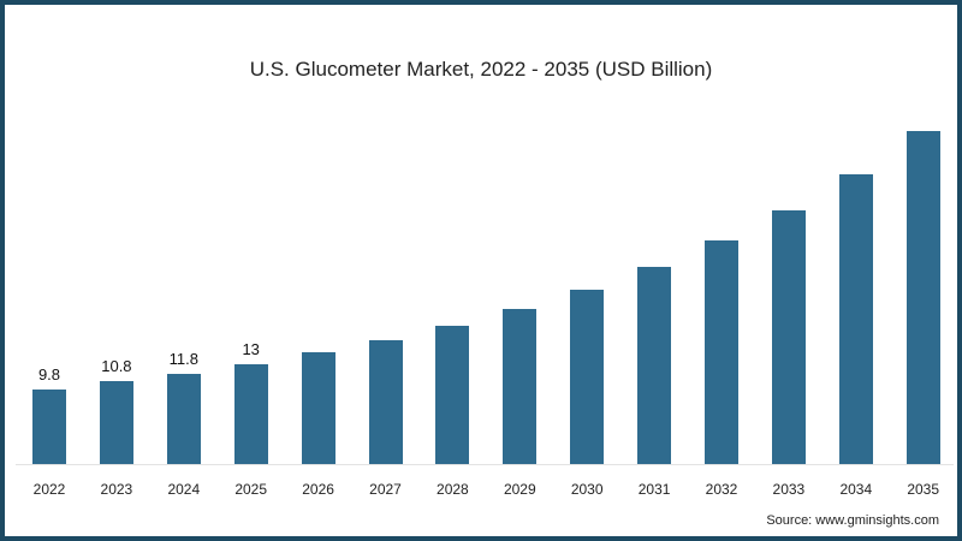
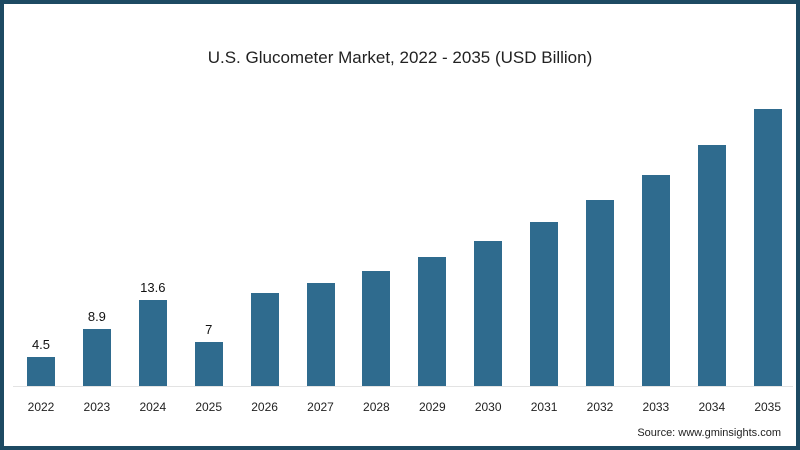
2022: 9.8 -> 4.5
2023: 10.8 -> 8.9
2024: 11.8 -> 13.6
2025: 13 -> 7
